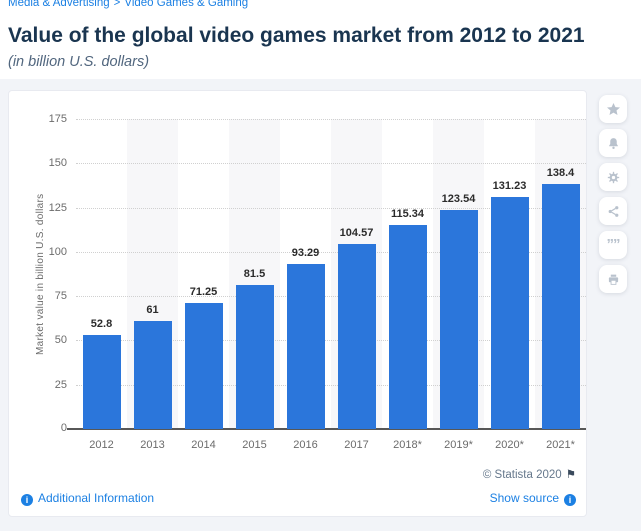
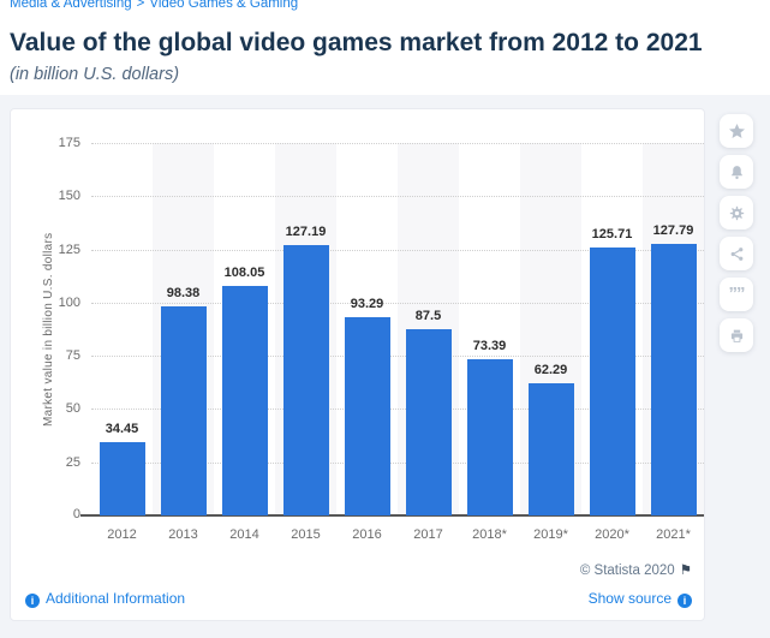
2012: 52.8 -> 34.45
2013: 61 -> 98.38
2014: 71.25 -> 108.05
2015: 81.5 -> 127.19
2017: 104.57 -> 87.5
2018*: 115.34 -> 73.39
2019*: 123.54 -> 62.29
2020*: 131.23 -> 125.71
2021*: 138.4 -> 127.79
